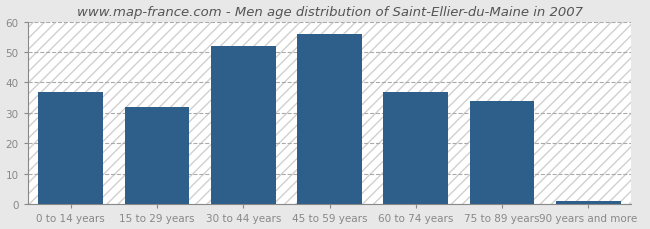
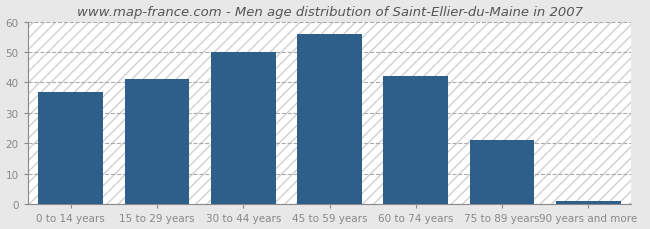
15 to 29 years: 32 -> 41
30 to 44 years: 52 -> 50
60 to 74 years: 37 -> 42
75 to 89 years: 34 -> 21
